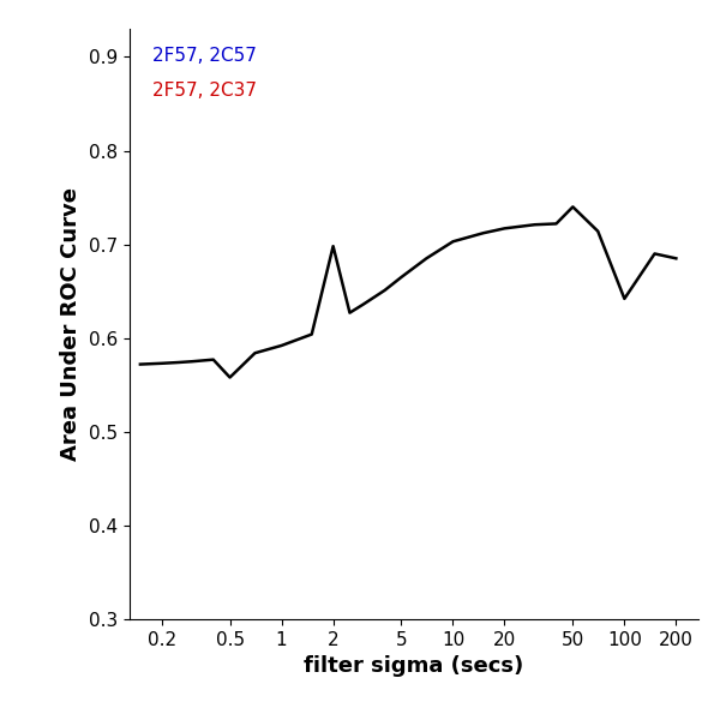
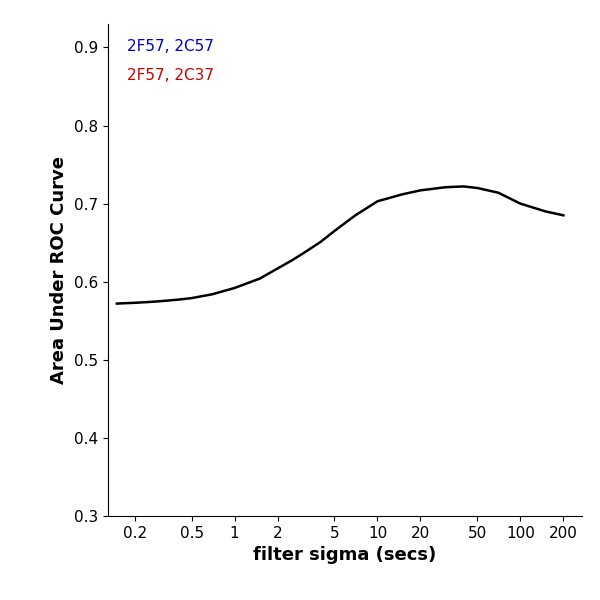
0.5: 0.558 -> 0.579
2: 0.698 -> 0.617
50: 0.740 -> 0.720
100: 0.642 -> 0.700
